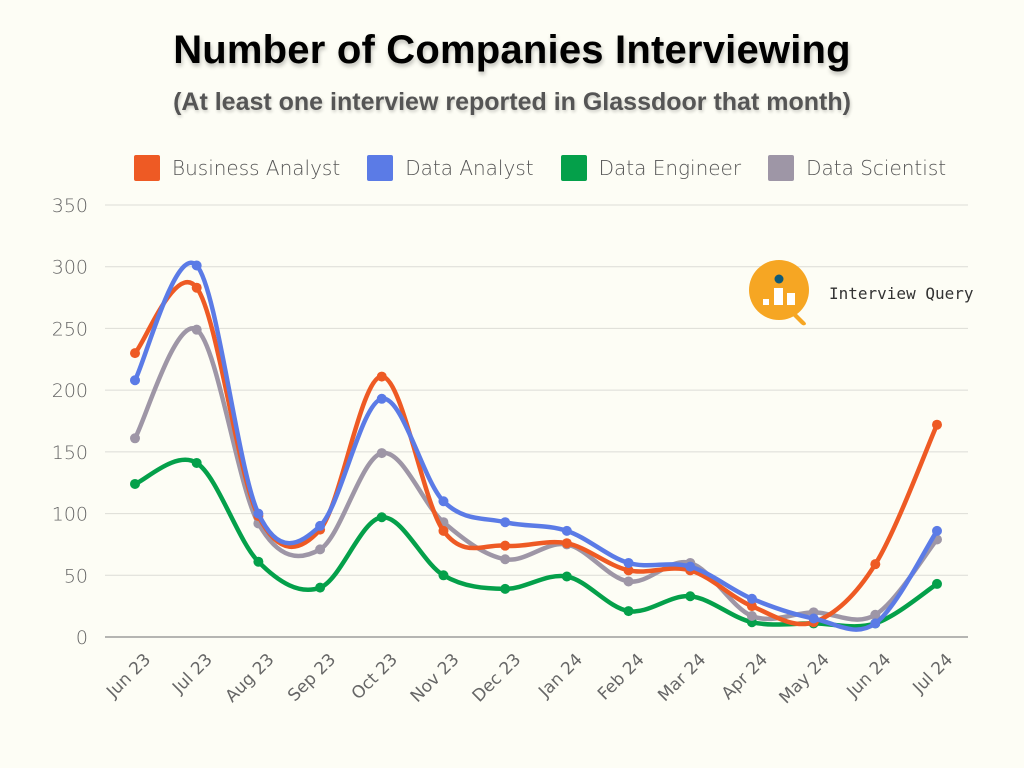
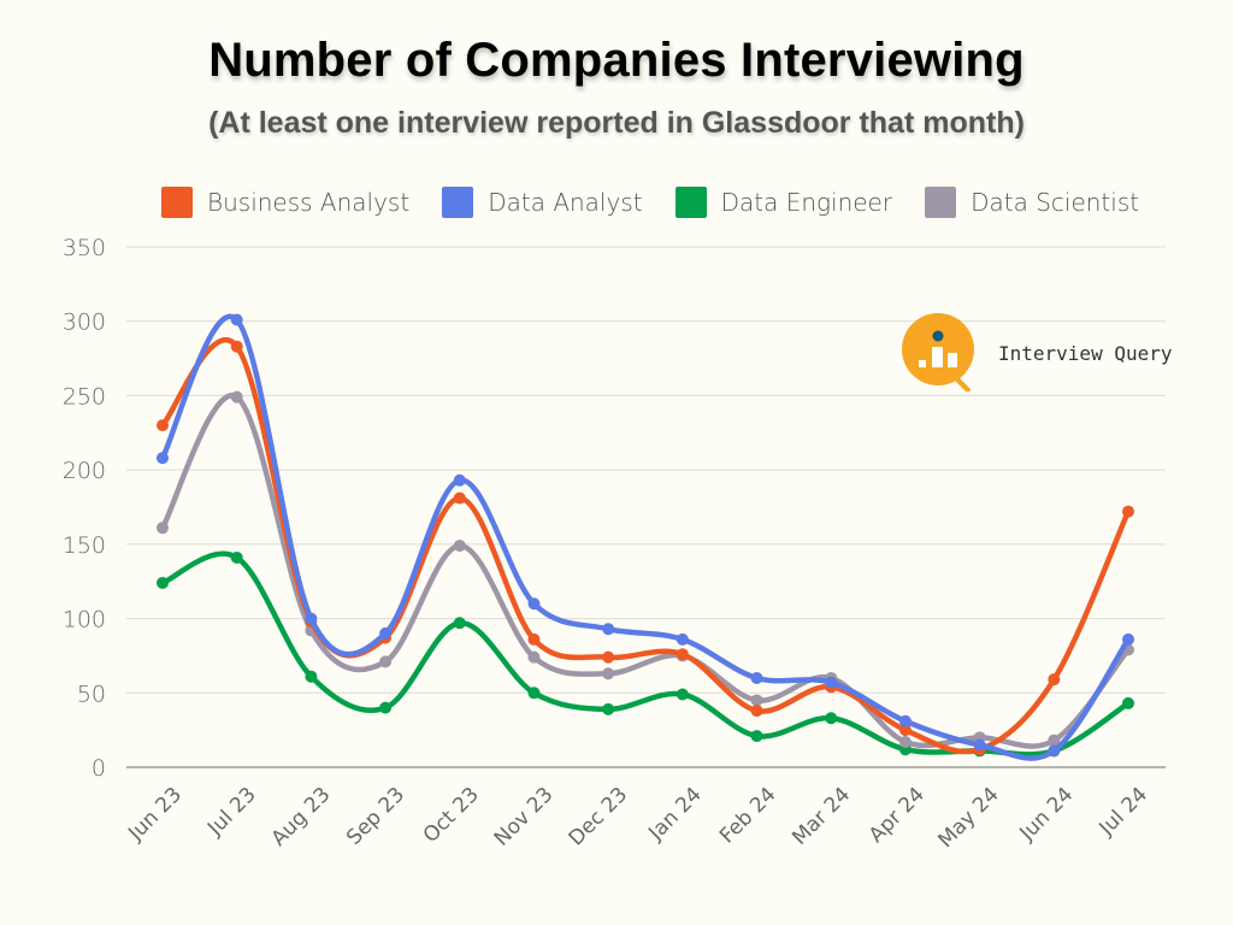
Business Analyst/Oct 23: 211 -> 181
Data Scientist/Nov 23: 93 -> 74
Business Analyst/Feb 24: 54 -> 38
